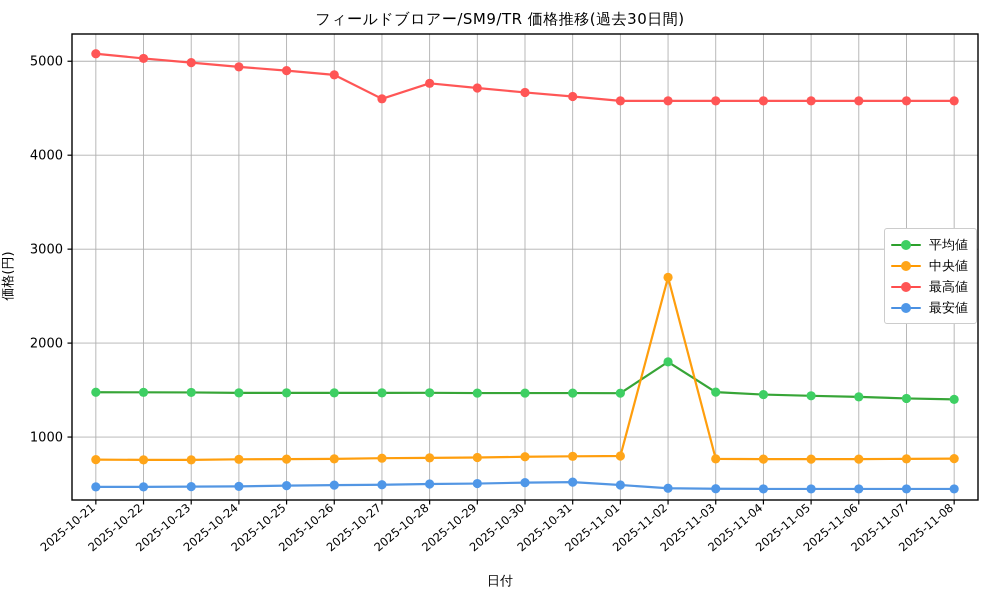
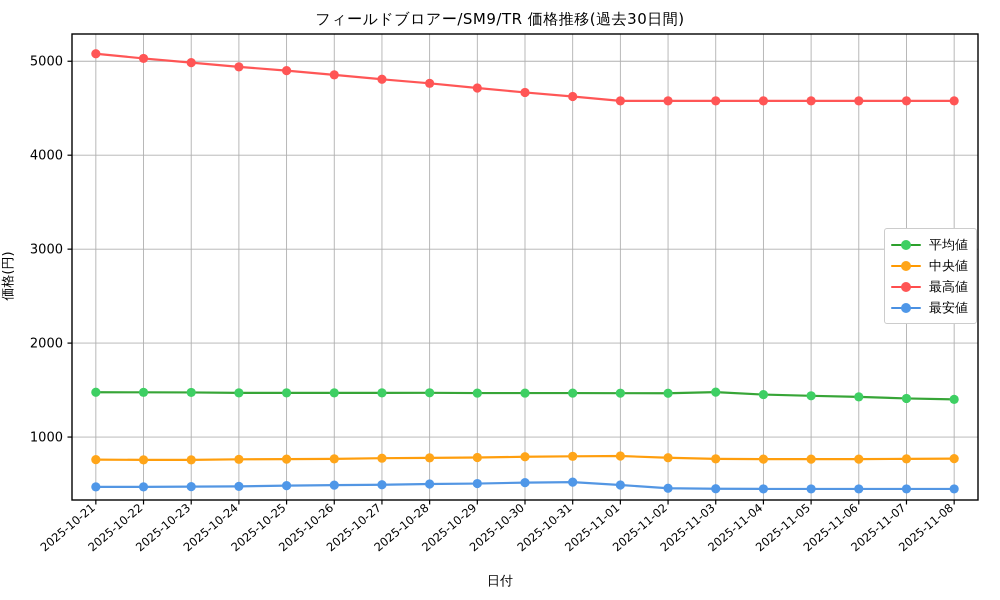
最高値/2025-10-27: 4600 -> 4800
平均値/2025-11-02: 1800 -> 1500
中央値/2025-11-02: 2700 -> 800
